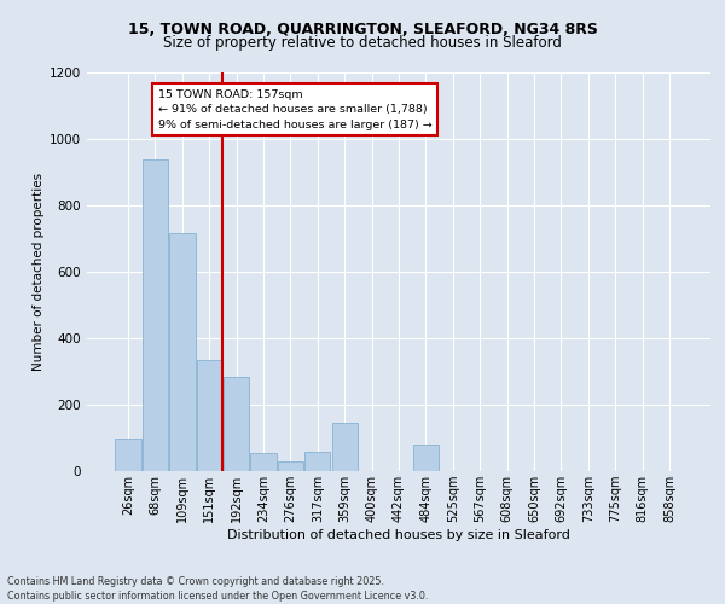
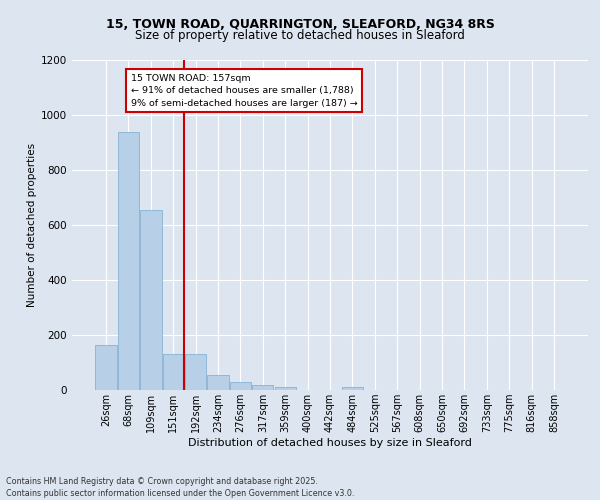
26sqm: 100 -> 165
109sqm: 715 -> 655
151sqm: 335 -> 130
192sqm: 285 -> 130
317sqm: 60 -> 18
359sqm: 145 -> 10
484sqm: 80 -> 12
